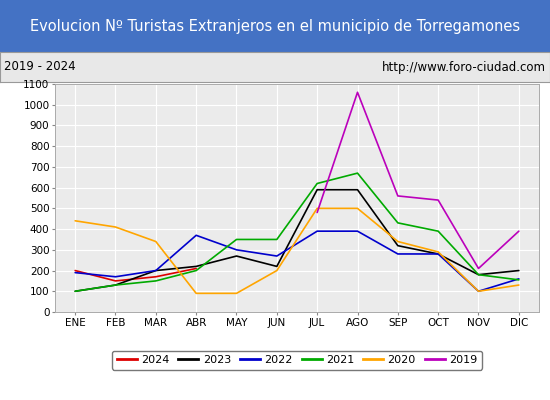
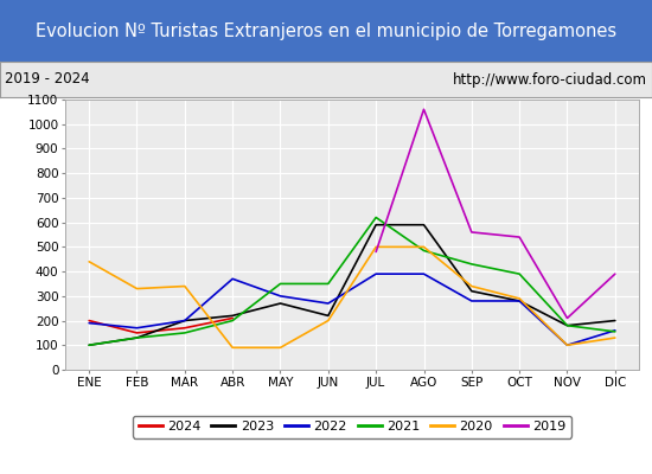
2020/FEB: 410 -> 330
2021/AGO: 670 -> 485
